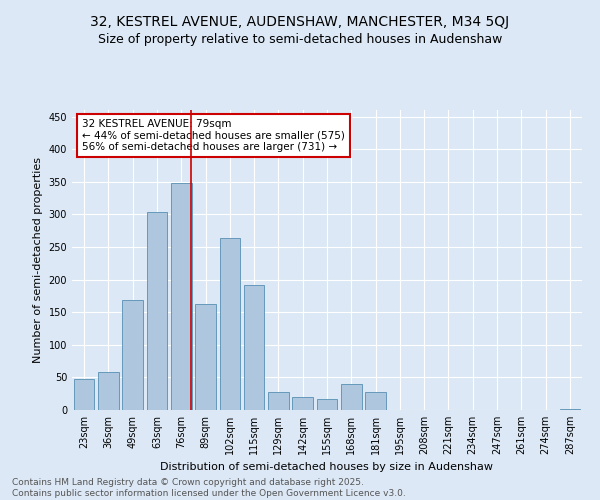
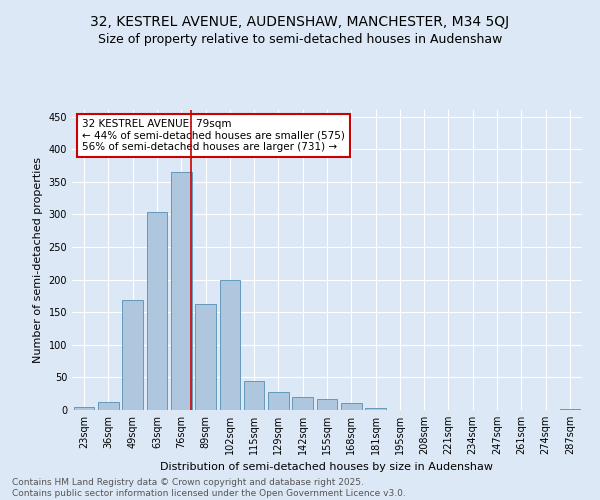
23sqm: 48 -> 5
36sqm: 58 -> 12
76sqm: 348 -> 365
102sqm: 264 -> 200
115sqm: 192 -> 45
168sqm: 40 -> 10
181sqm: 28 -> 3
